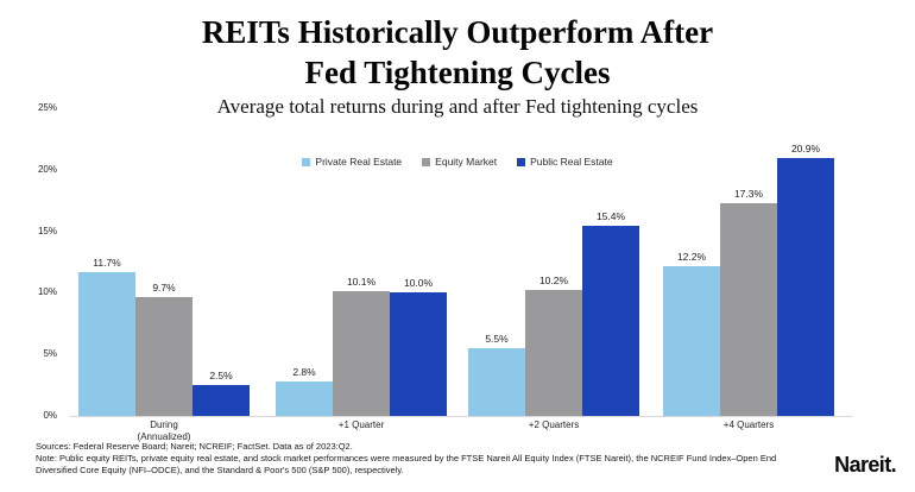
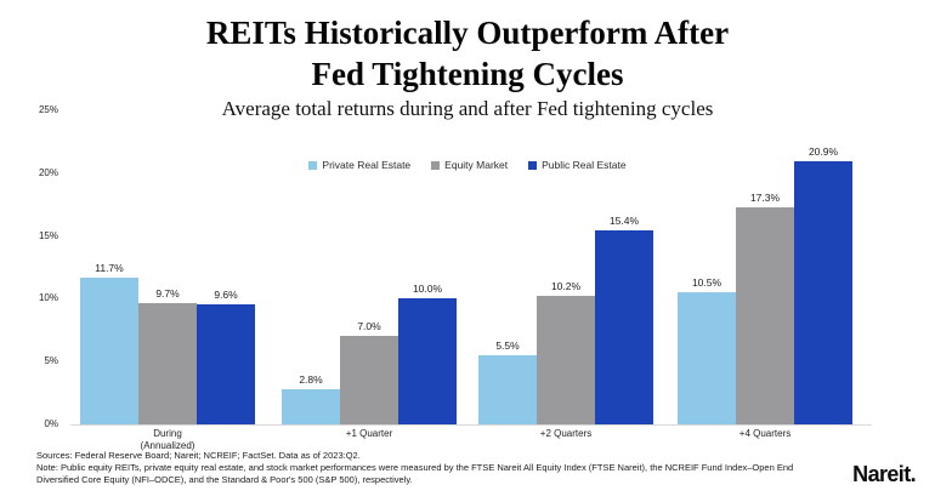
Public Real Estate/During (Annualized): 2.5% -> 9.6%
Equity Market/+1 Quarter: 10.1% -> 7.0%
Private Real Estate/+4 Quarters: 12.2% -> 10.5%
